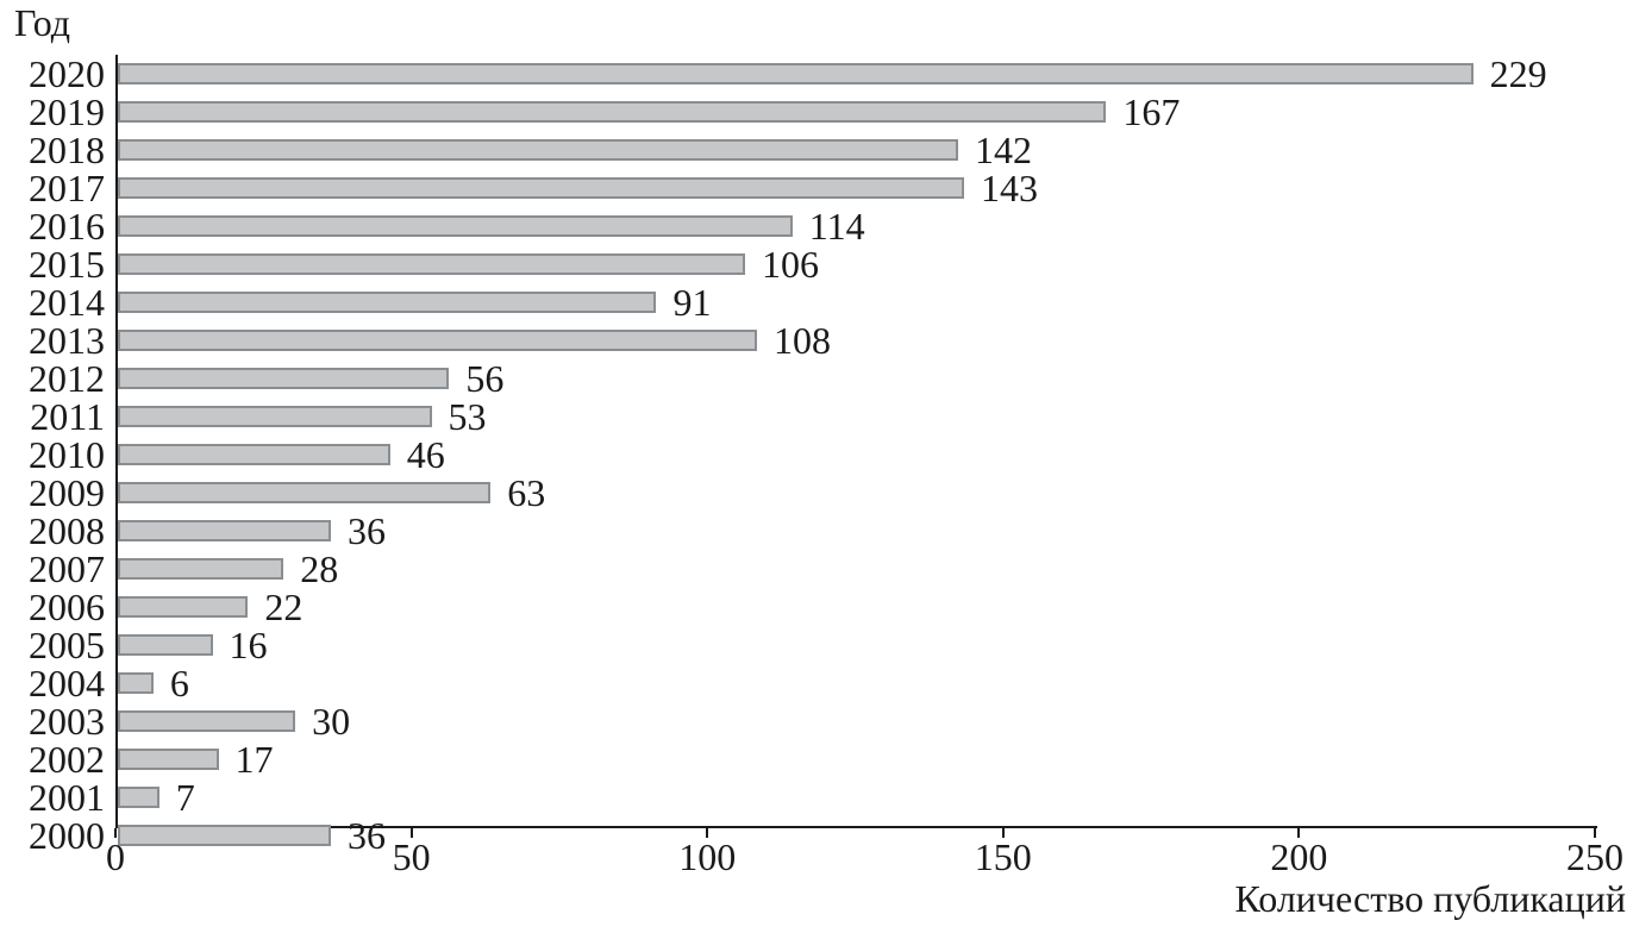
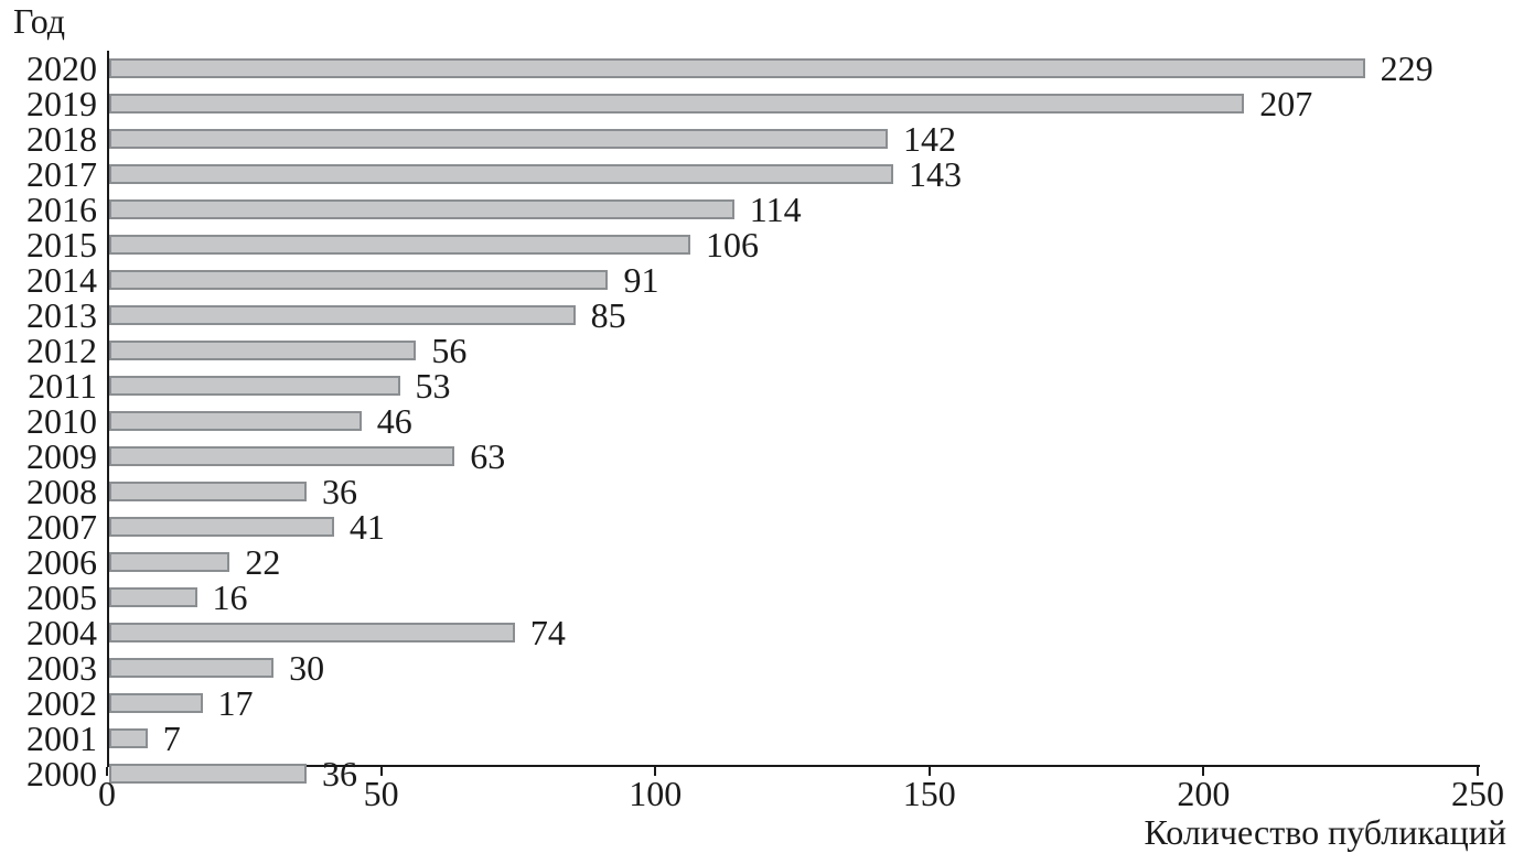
2019: 167 -> 207
2013: 108 -> 85
2007: 28 -> 41
2004: 6 -> 74
